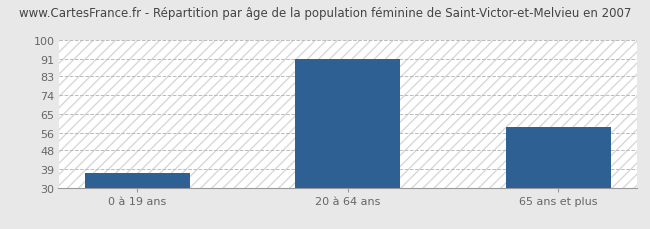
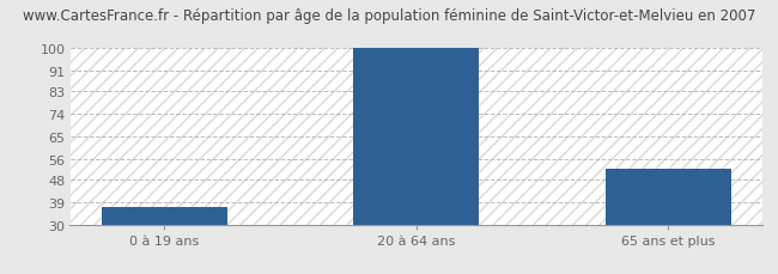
20 à 64 ans: 91 -> 100
65 ans et plus: 59 -> 52
